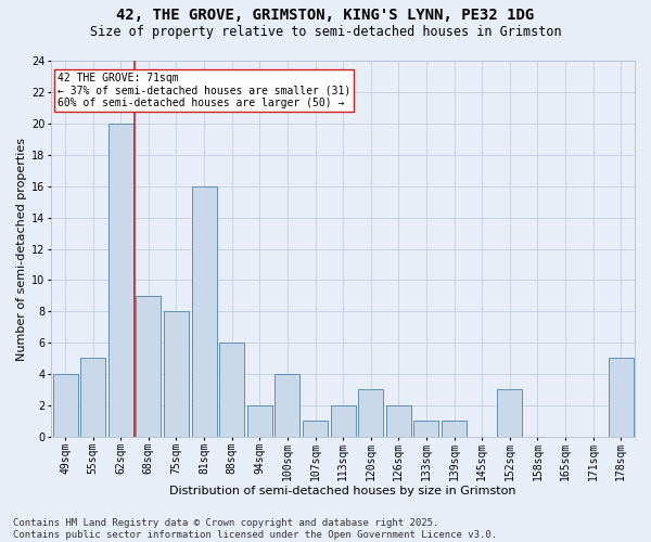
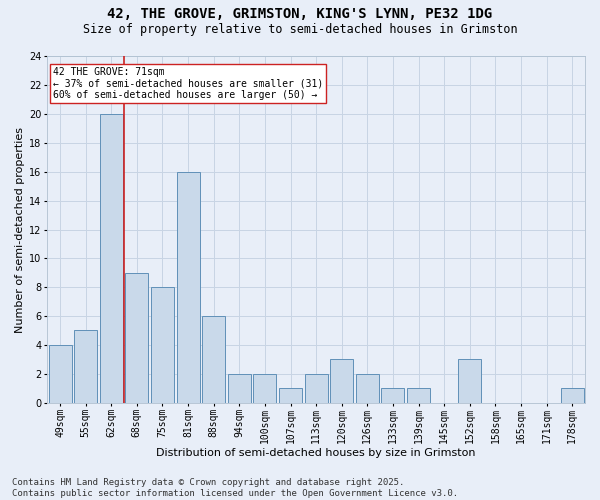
100sqm: 4 -> 2
178sqm: 5 -> 1
